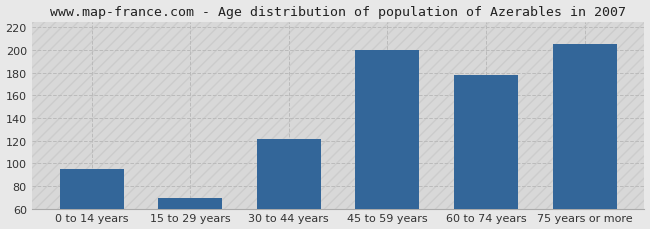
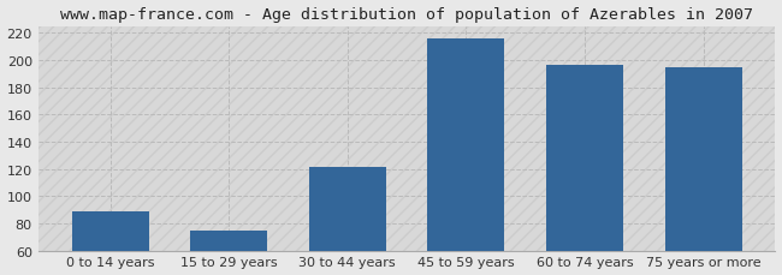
0 to 14 years: 95 -> 89
15 to 29 years: 69 -> 75
45 to 59 years: 200 -> 216
60 to 74 years: 178 -> 196
75 years or more: 205 -> 195
